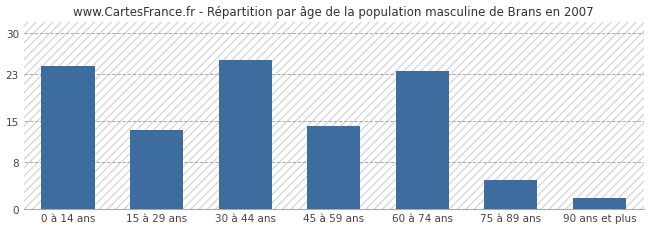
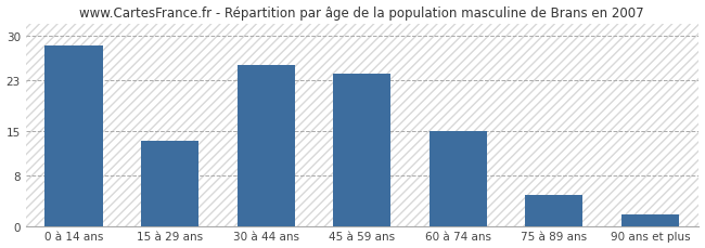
0 à 14 ans: 24.4 -> 28.5
45 à 59 ans: 14.2 -> 24.0
60 à 74 ans: 23.6 -> 15.0
